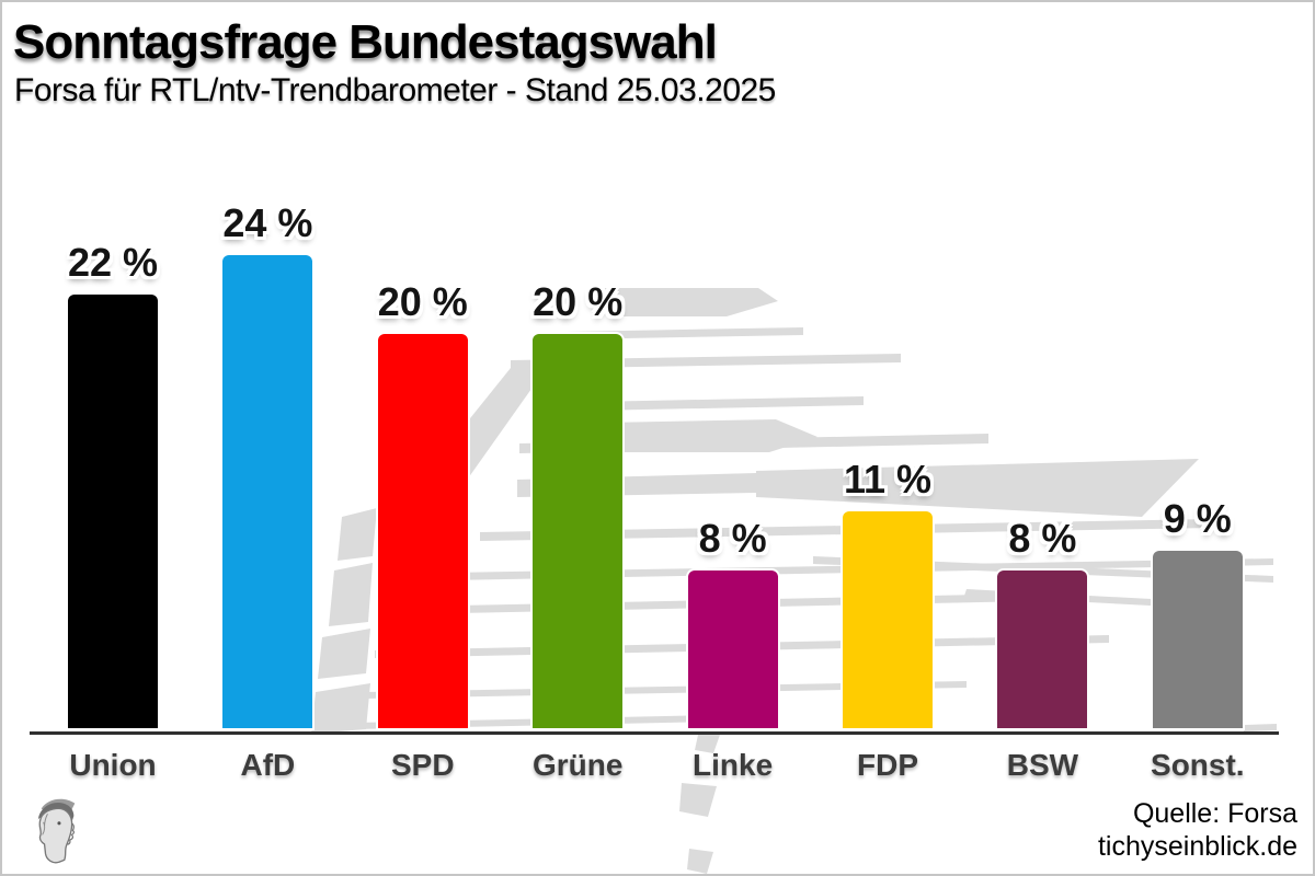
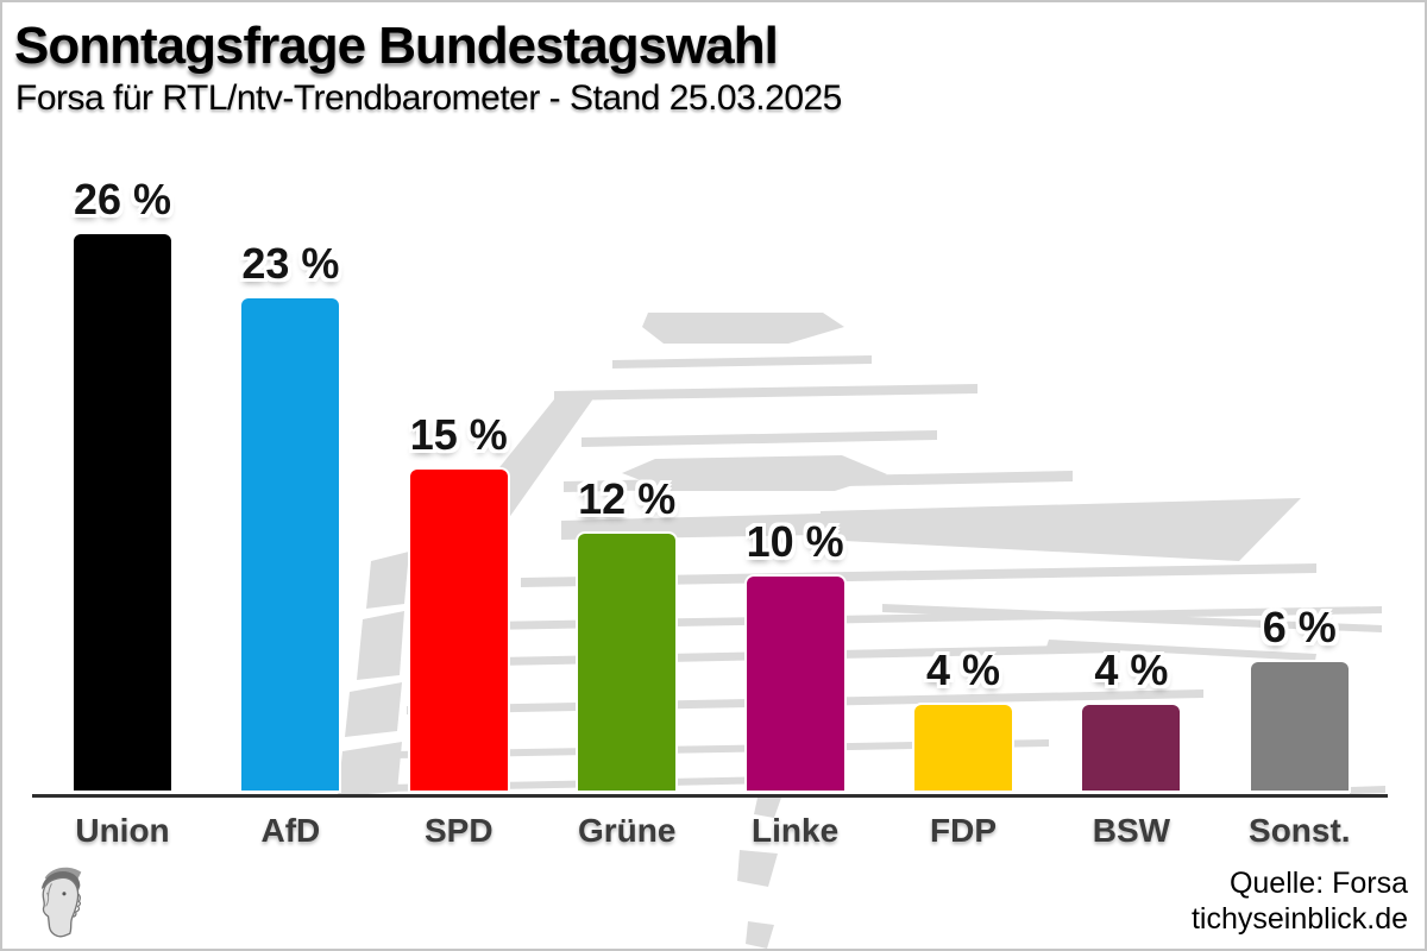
Union: 22 -> 26
AfD: 24 -> 23
SPD: 20 -> 15
Grüne: 20 -> 12
Linke: 8 -> 10
FDP: 11 -> 4
BSW: 8 -> 4
Sonst.: 9 -> 6
